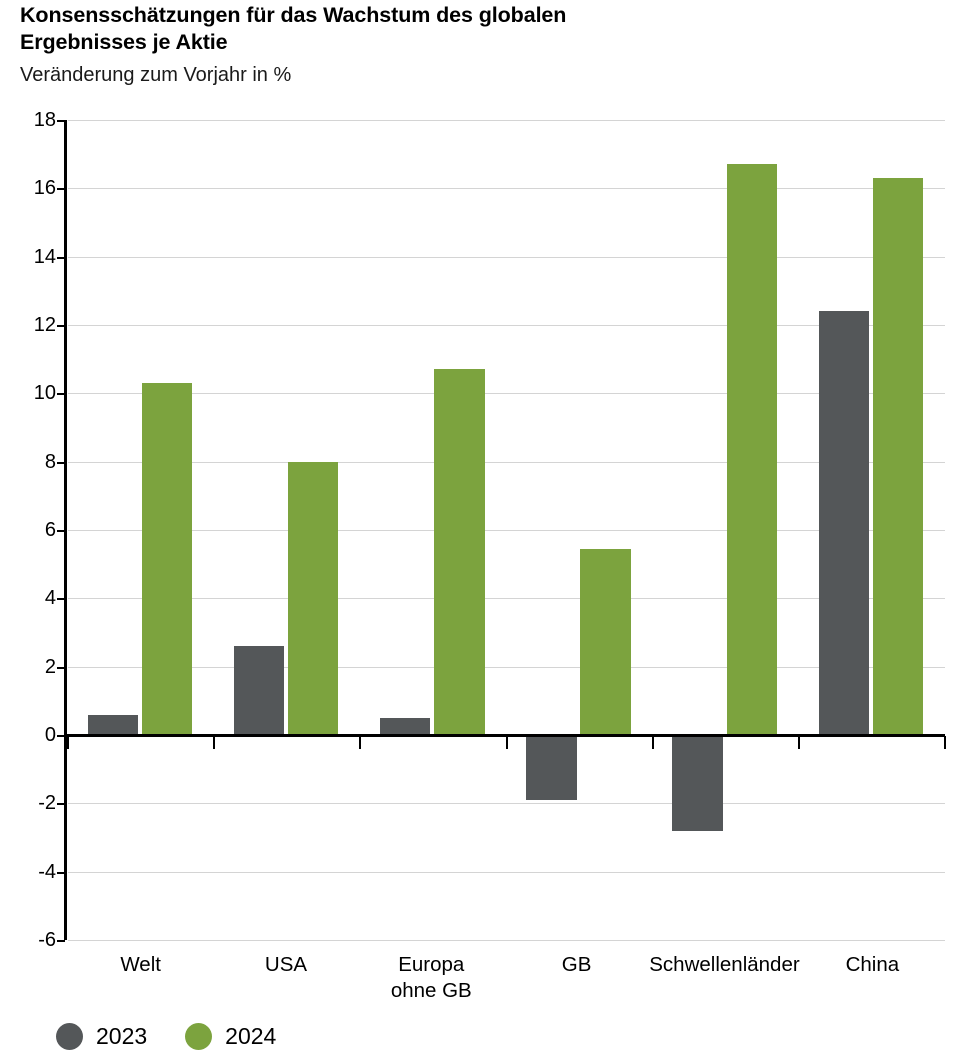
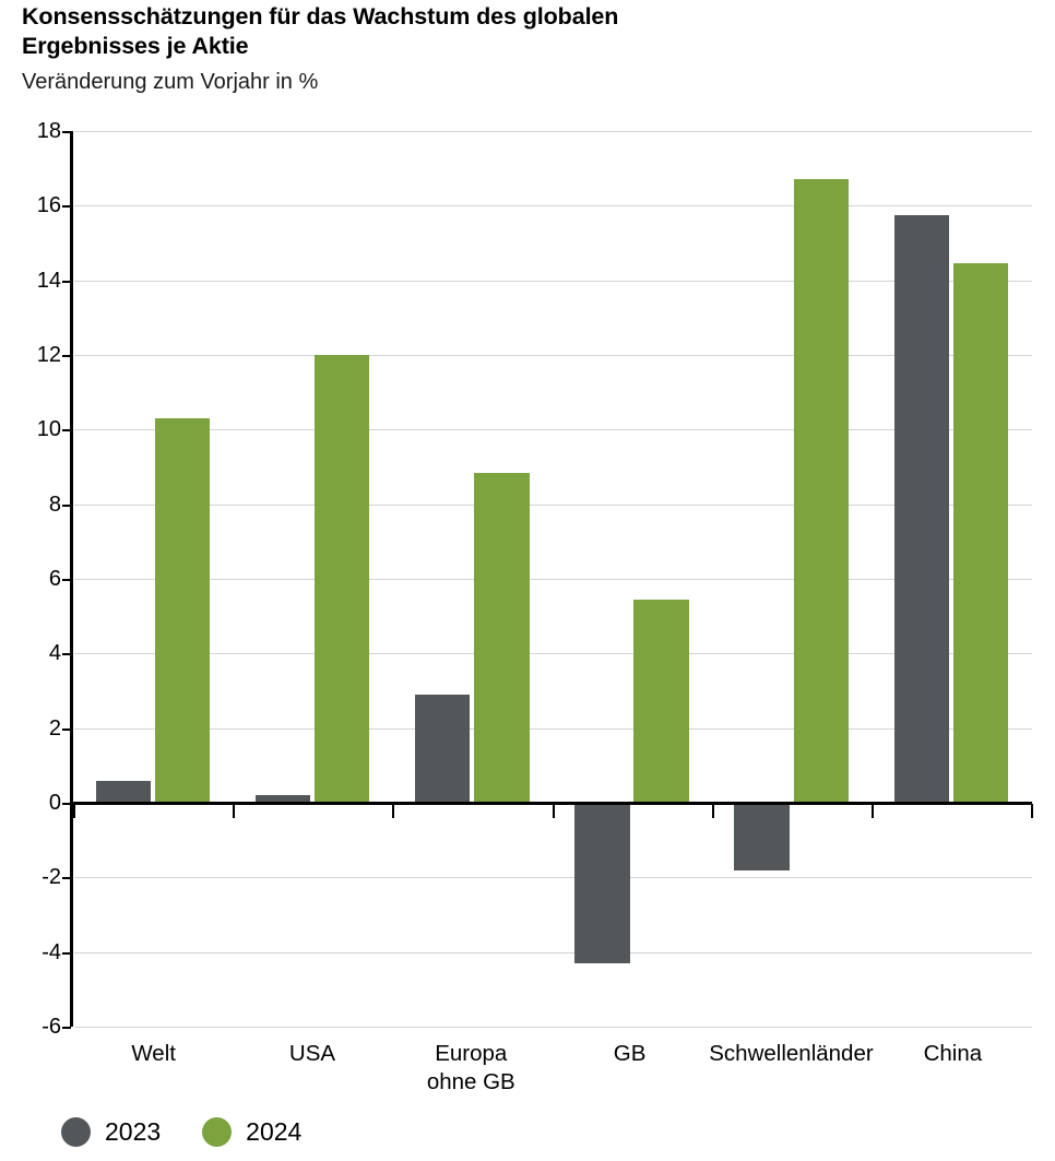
2023/USA: 2.6 -> 0.2
2024/USA: 8.0 -> 12.0
2023/Europa ohne GB: 0.5 -> 2.9
2024/Europa ohne GB: 10.7 -> 8.8
2023/GB: -1.9 -> -4.3
2023/Schwellenländer: -2.8 -> -1.8
2023/China: 12.4 -> 15.8
2024/China: 16.3 -> 14.4
